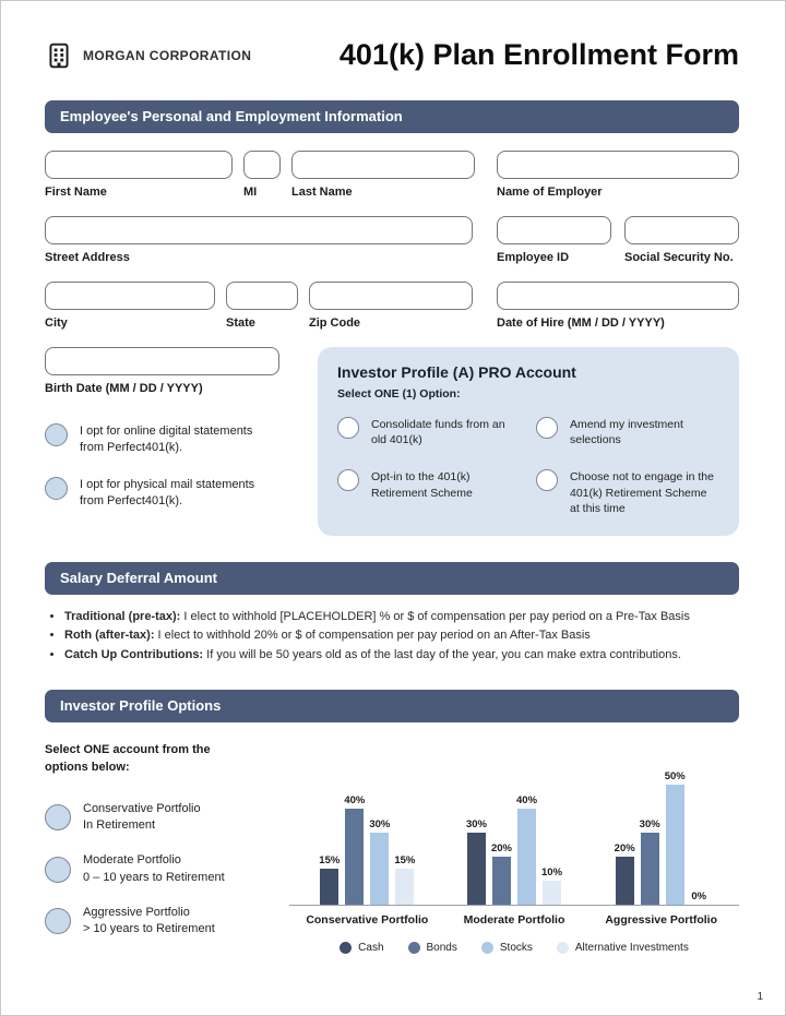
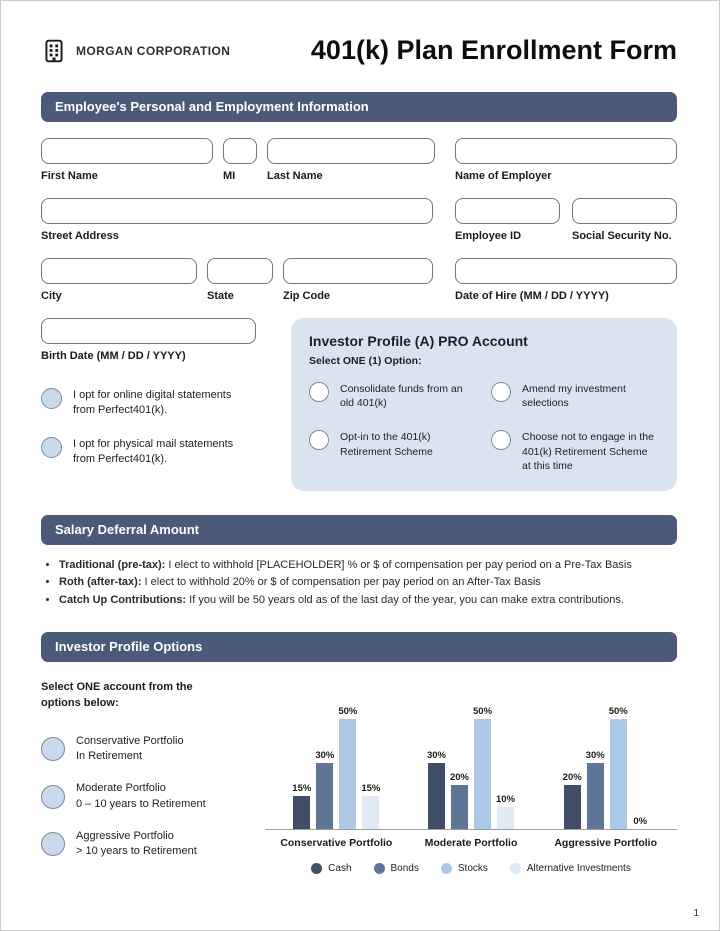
Bonds/Conservative Portfolio: 40% -> 30%
Stocks/Conservative Portfolio: 30% -> 50%
Stocks/Moderate Portfolio: 40% -> 50%
